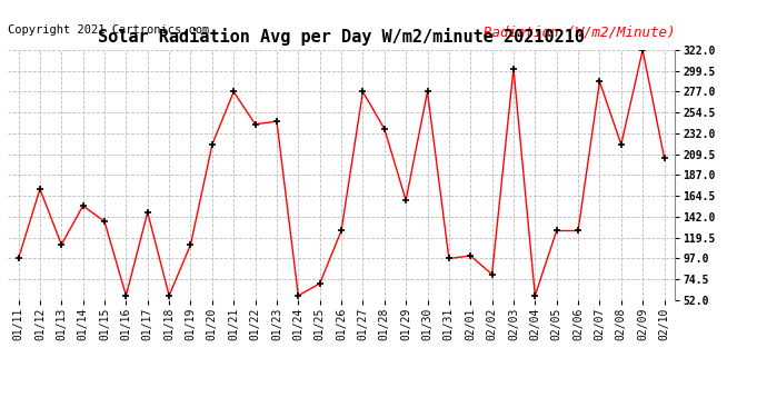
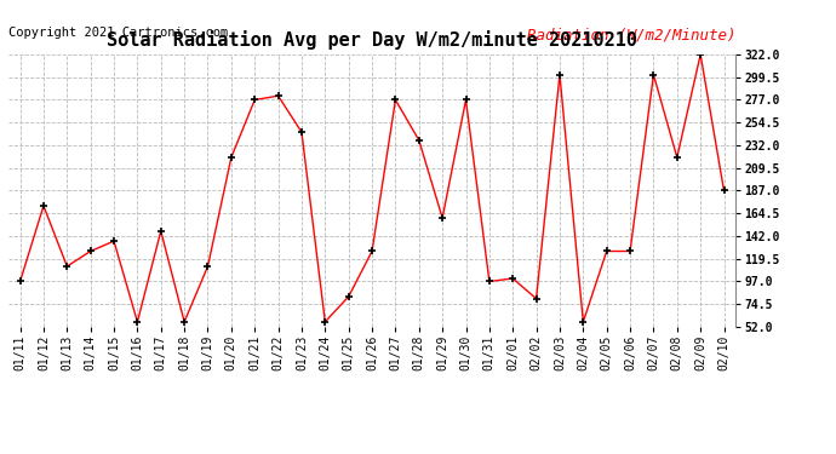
01/14: 154 -> 127
01/22: 242 -> 281
01/25: 70 -> 82
02/07: 288 -> 302
02/10: 206 -> 187
